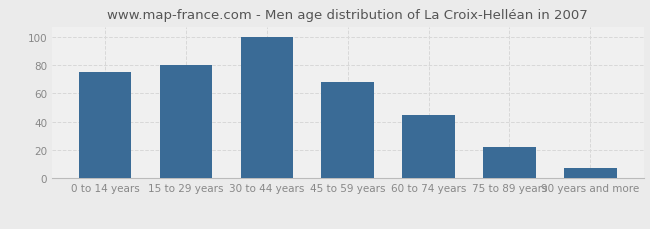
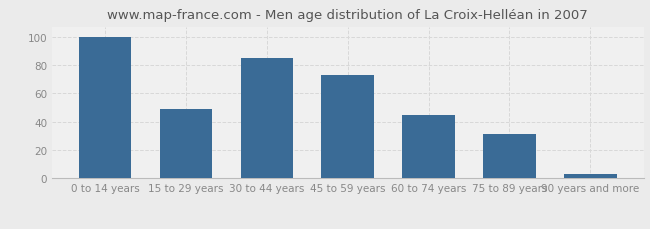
0 to 14 years: 75 -> 100
15 to 29 years: 80 -> 49
30 to 44 years: 100 -> 85
45 to 59 years: 68 -> 73
75 to 89 years: 22 -> 31
90 years and more: 7 -> 3
